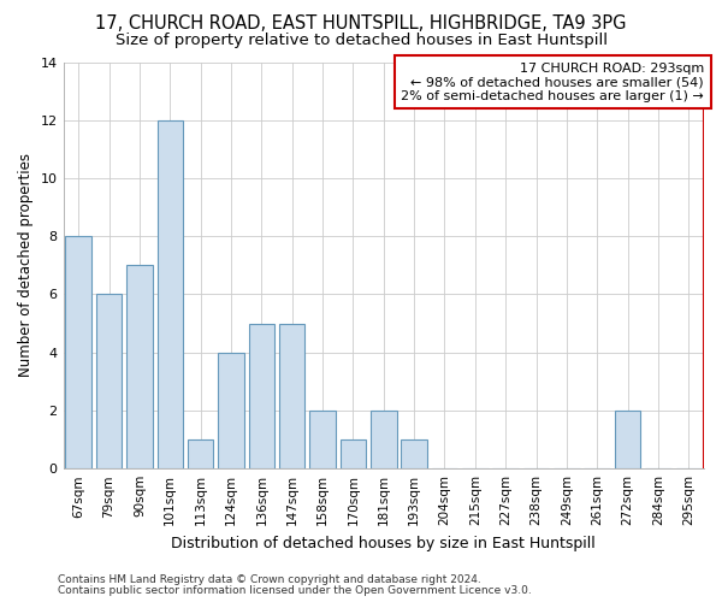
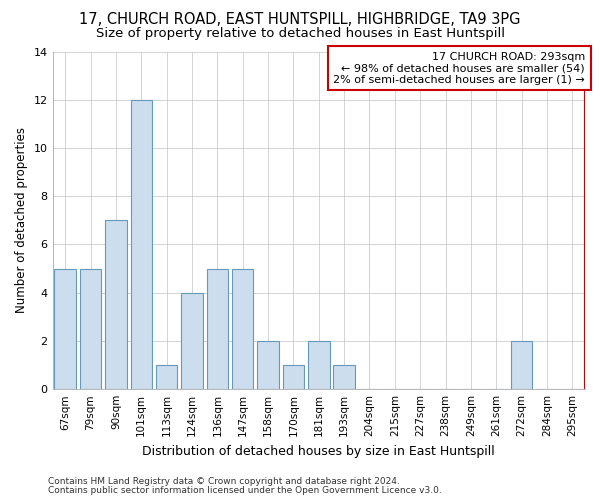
67sqm: 8 -> 5
79sqm: 6 -> 5
